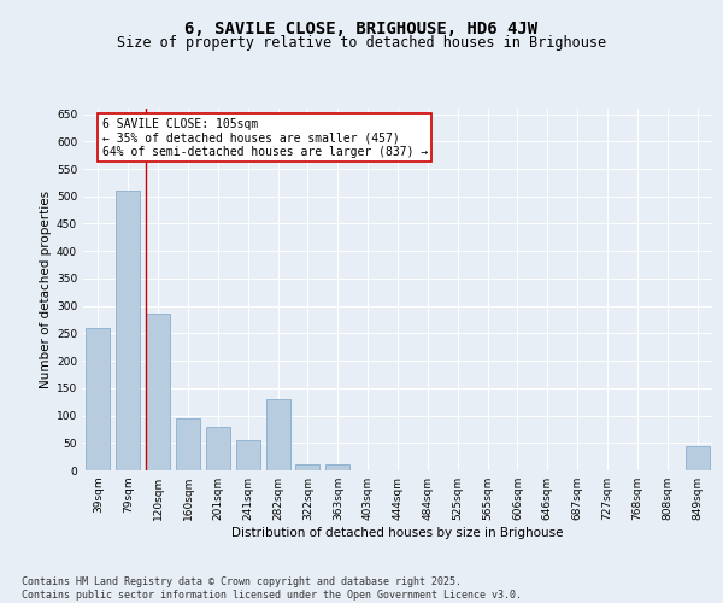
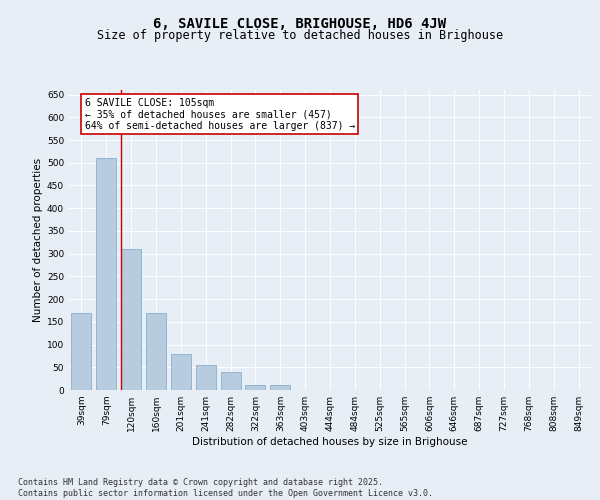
39sqm: 260 -> 170
120sqm: 285 -> 310
160sqm: 95 -> 170
282sqm: 130 -> 40
849sqm: 45 -> 1
